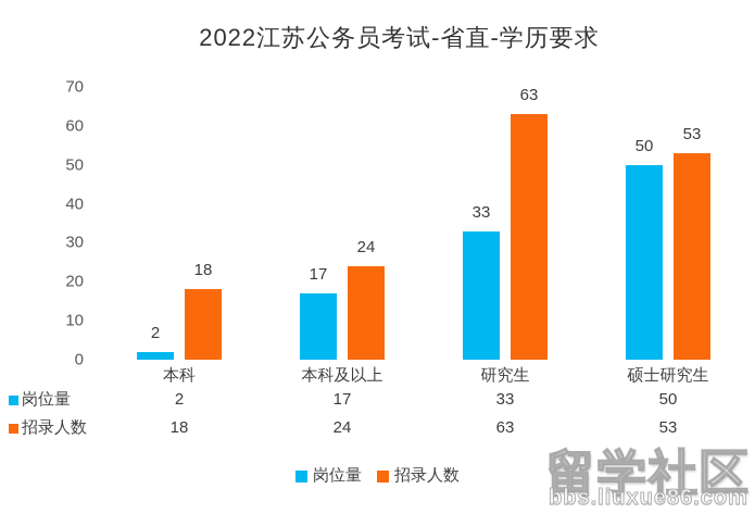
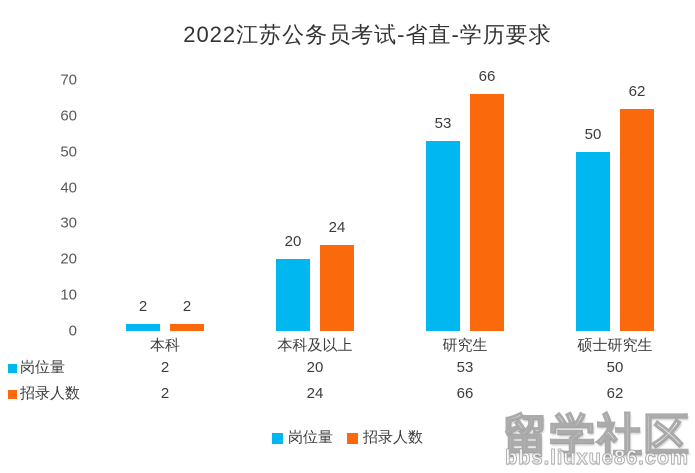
招录人数/本科: 18 -> 2
岗位量/本科及以上: 17 -> 20
岗位量/研究生: 33 -> 53
招录人数/研究生: 63 -> 66
招录人数/硕士研究生: 53 -> 62
